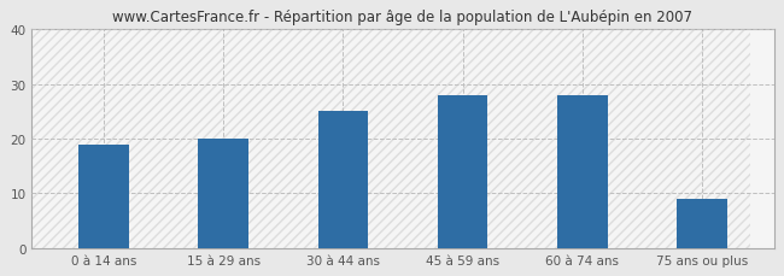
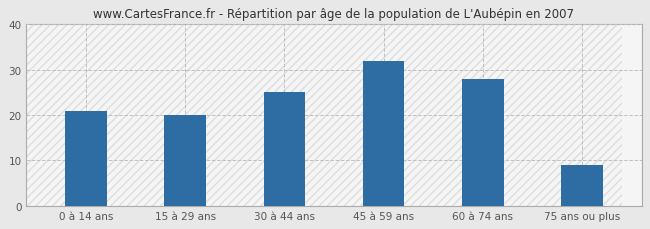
0 à 14 ans: 19 -> 21
45 à 59 ans: 28 -> 32
